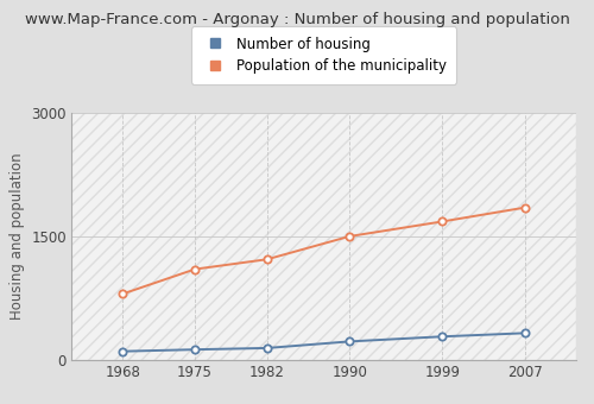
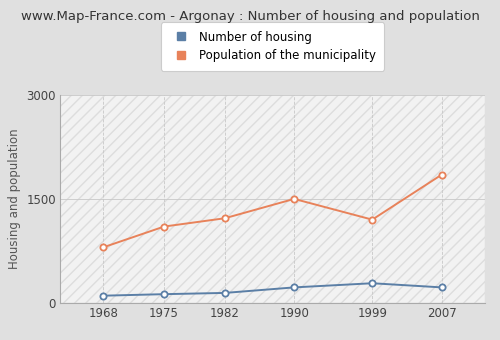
Population of the municipality/1999: 1680 -> 1200
Number of housing/2007: 320 -> 220
